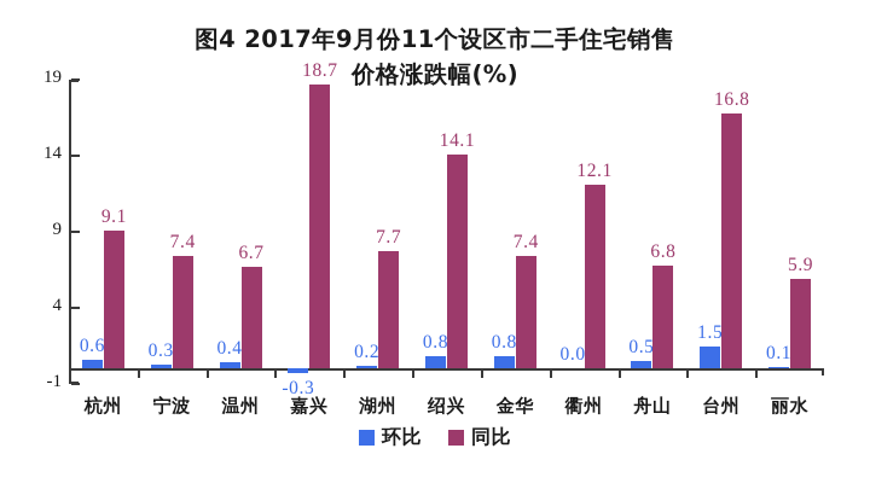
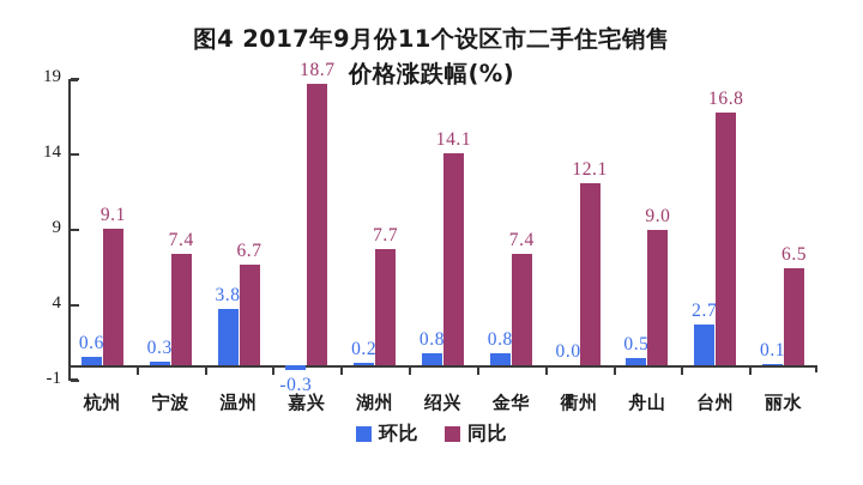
环比/温州: 0.4 -> 3.8
同比/舟山: 6.8 -> 9.0
环比/台州: 1.5 -> 2.7
同比/丽水: 5.9 -> 6.5
